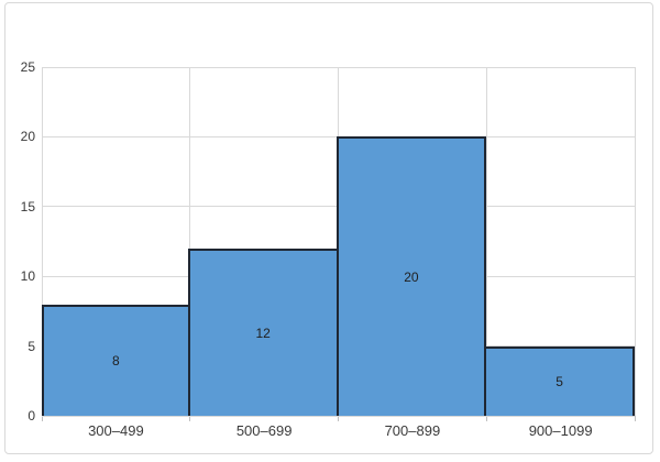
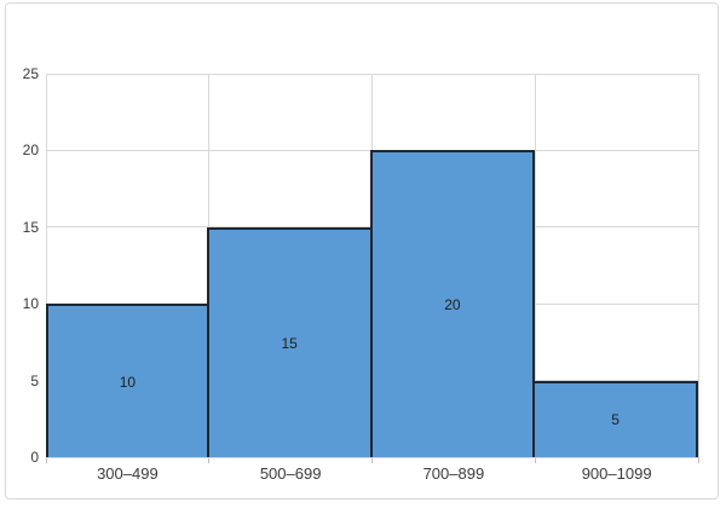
300–499: 8 -> 10
500–699: 12 -> 15
